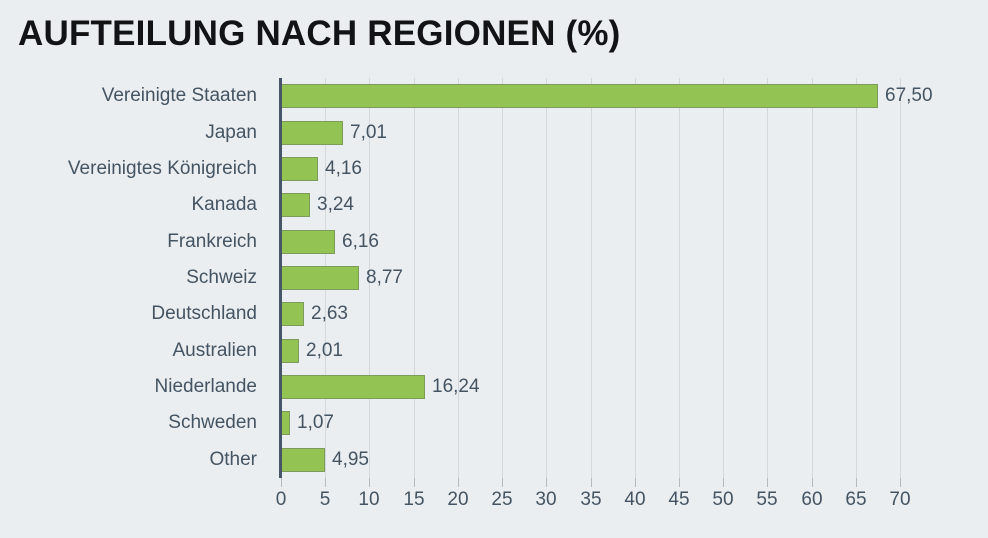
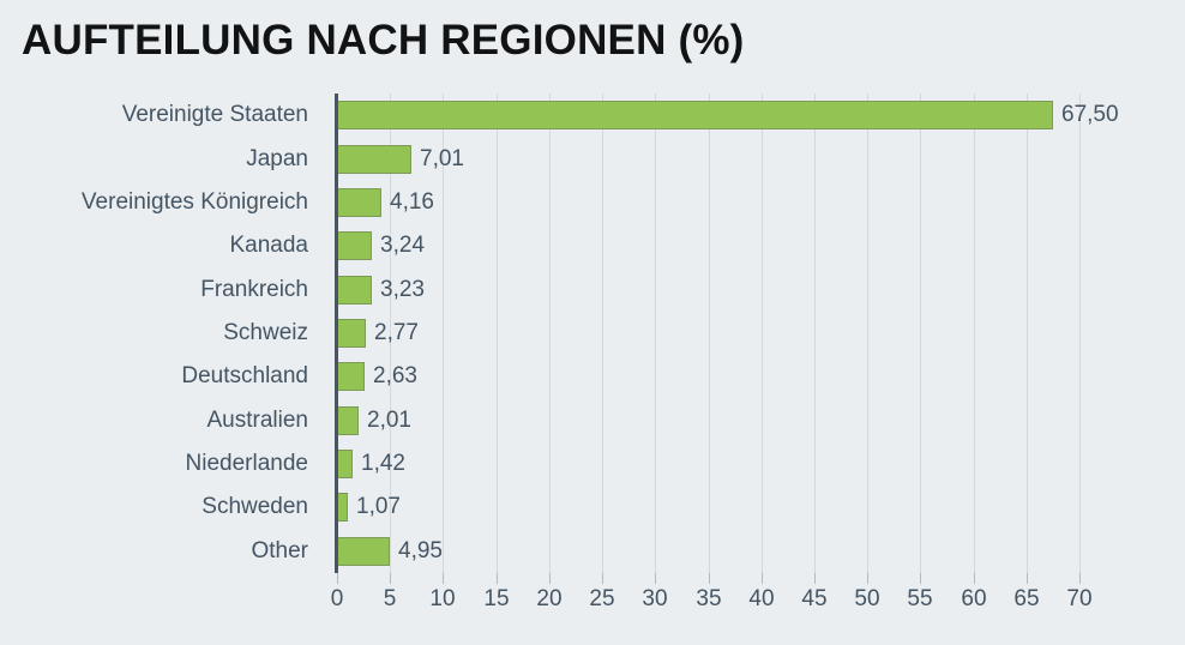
Frankreich: 6,16 -> 3,23
Schweiz: 8,77 -> 2,77
Niederlande: 16,24 -> 1,42
